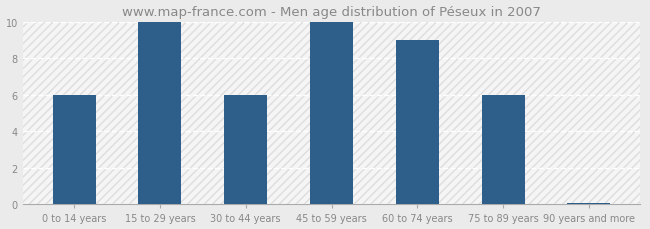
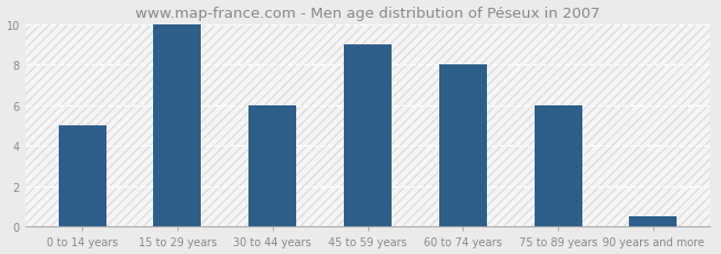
0 to 14 years: 6.0 -> 5.0
45 to 59 years: 10.0 -> 9.0
60 to 74 years: 9.0 -> 8.0
90 years and more: 0.1 -> 0.5
